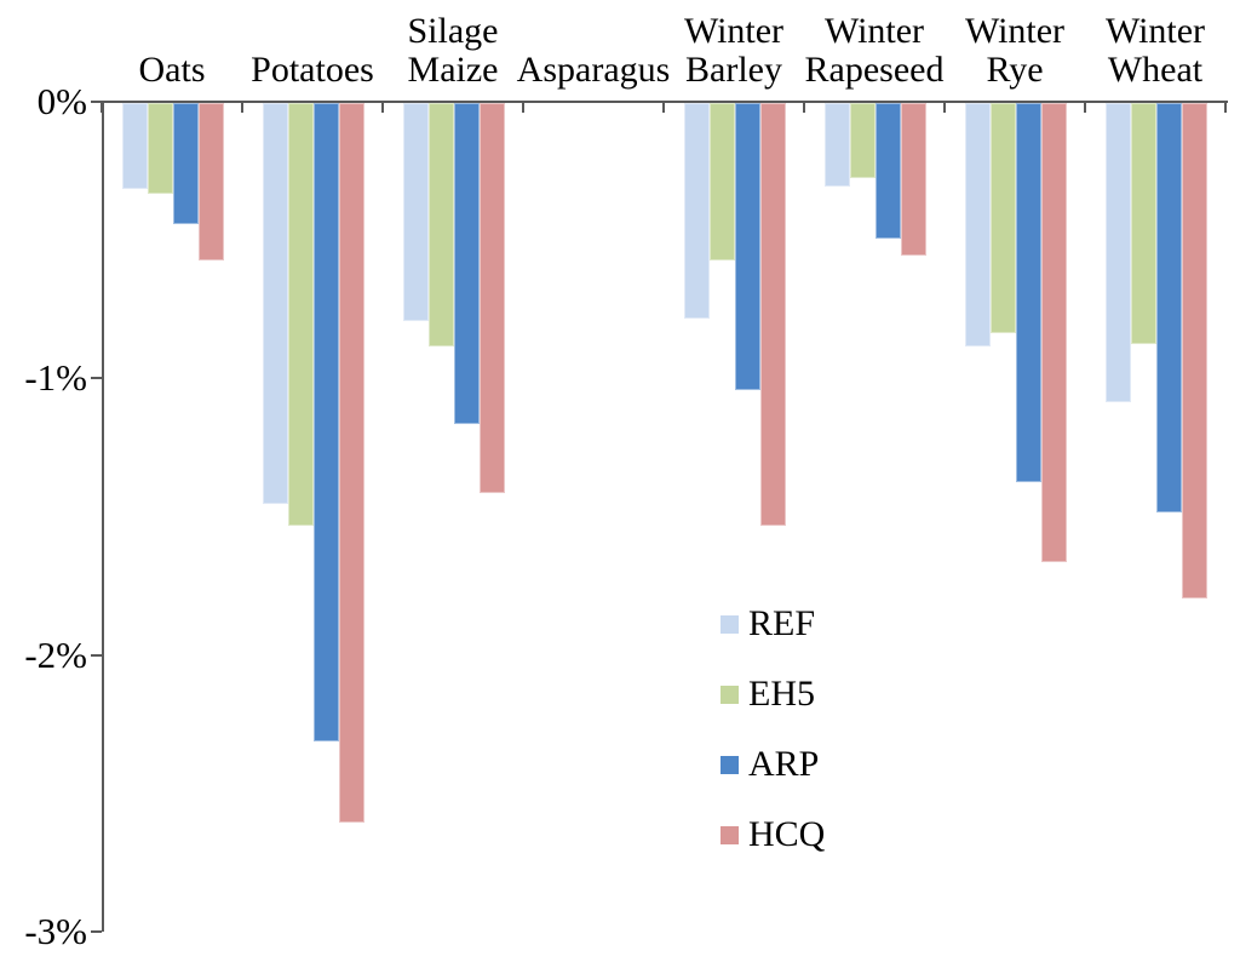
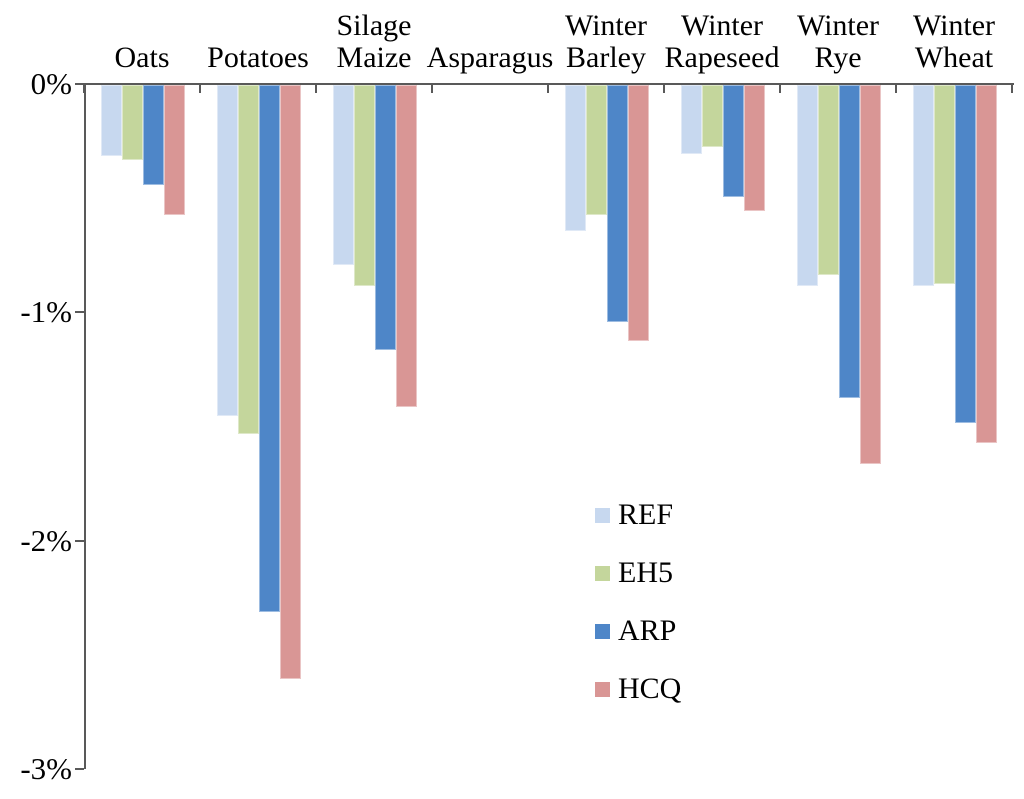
REF/Winter Barley: -0.78% -> -0.64%
HCQ/Winter Barley: -1.53% -> -1.12%
REF/Winter Wheat: -1.08% -> -0.88%
HCQ/Winter Wheat: -1.79% -> -1.57%
